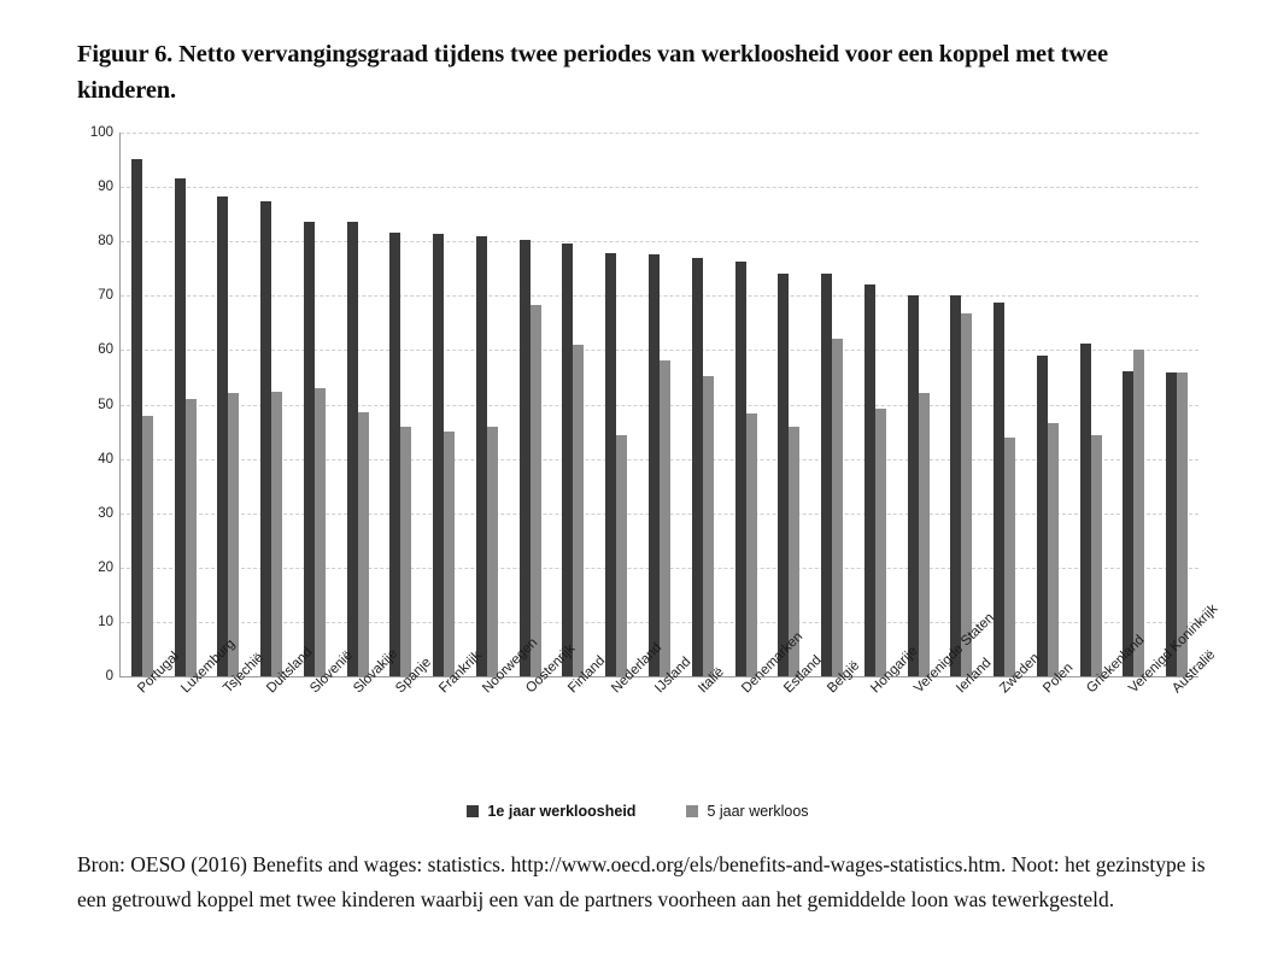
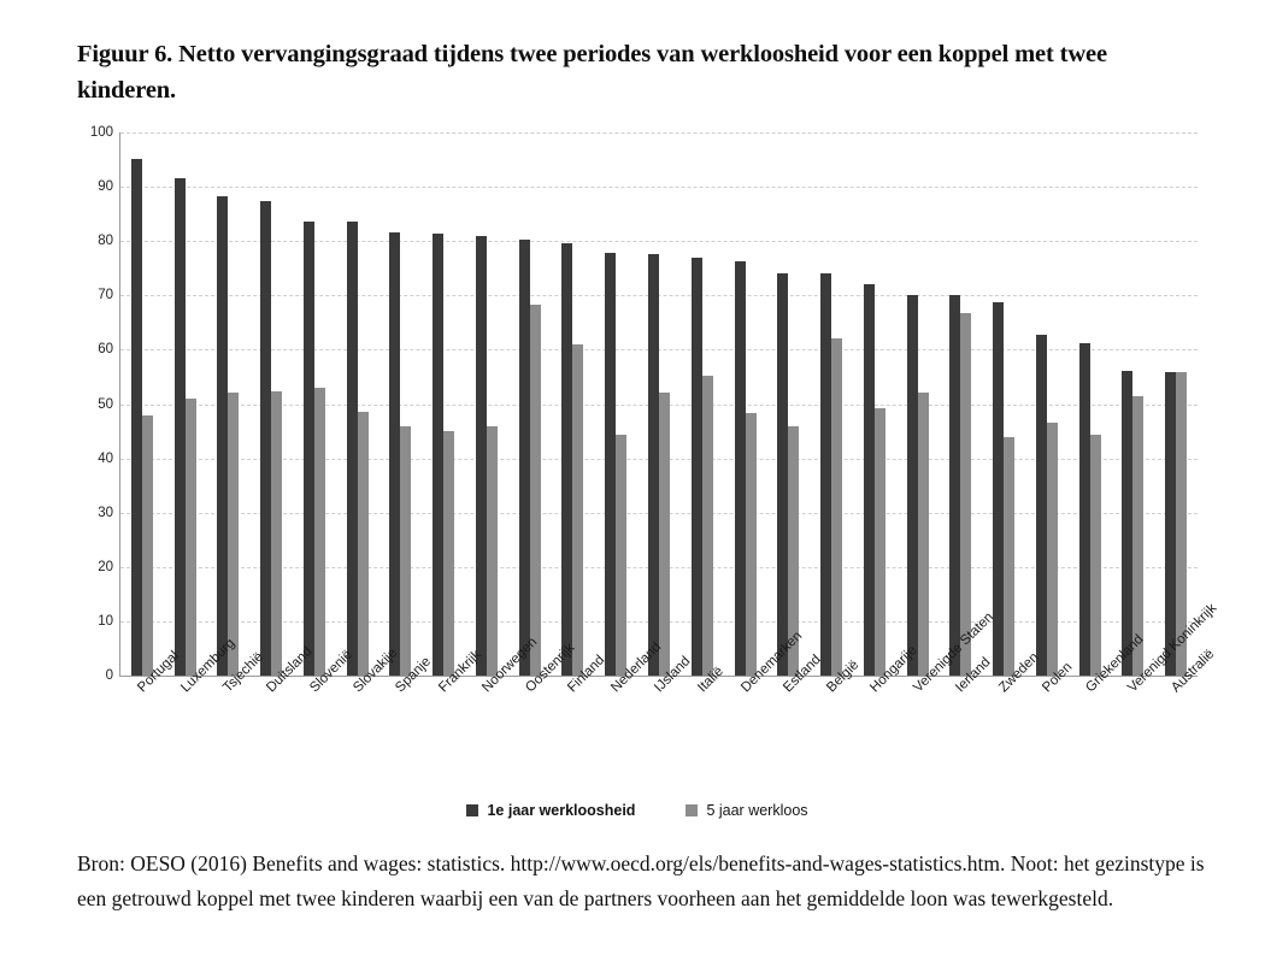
5 jaar werkloos/IJsland: 58 -> 52
1e jaar werkloosheid/Polen: 59 -> 63
5 jaar werkloos/Verenigd Koninkrijk: 60 -> 51
